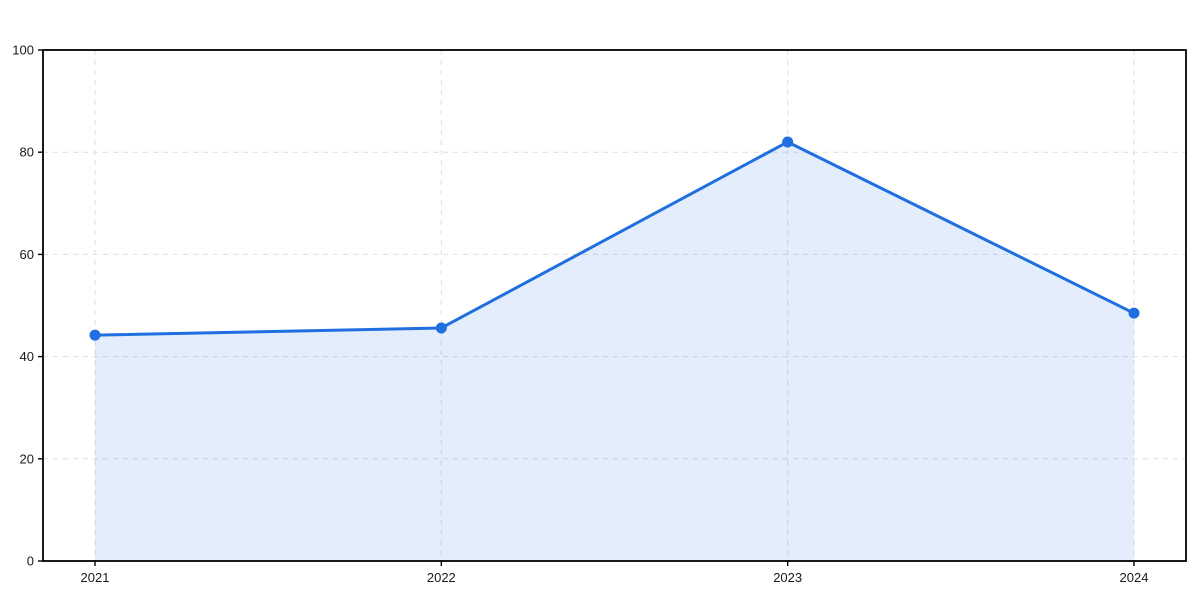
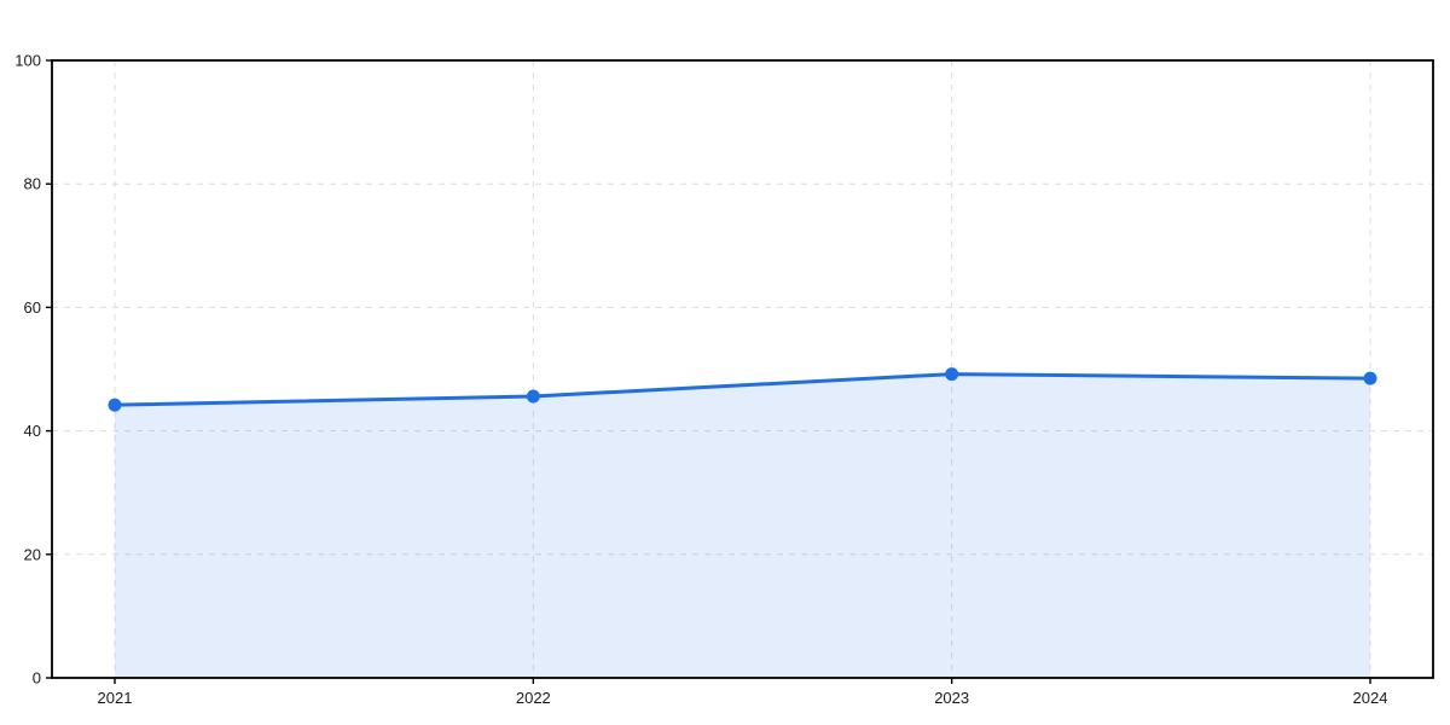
2023: 82 -> 49
